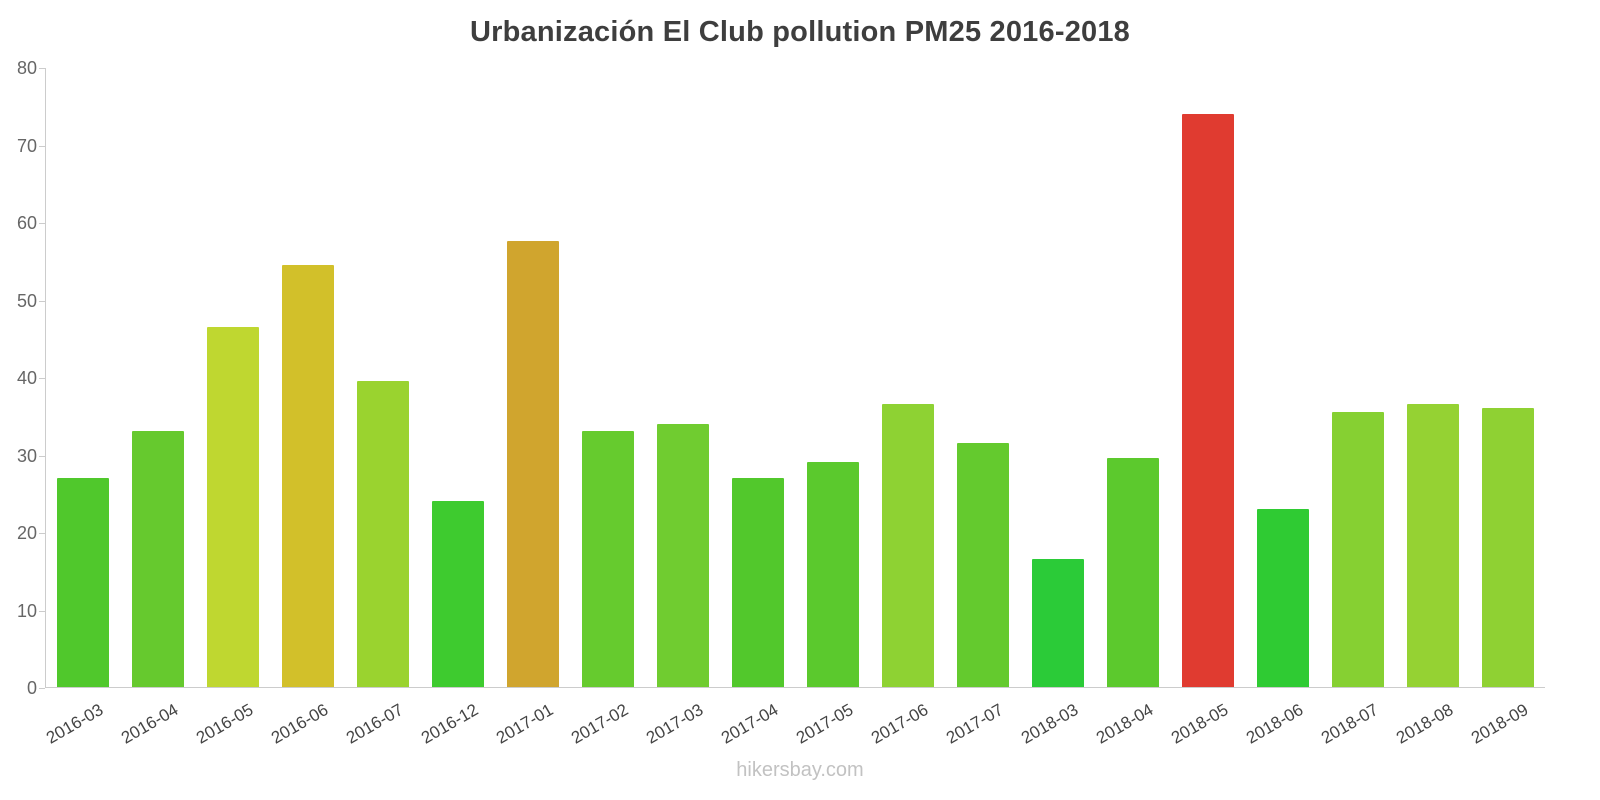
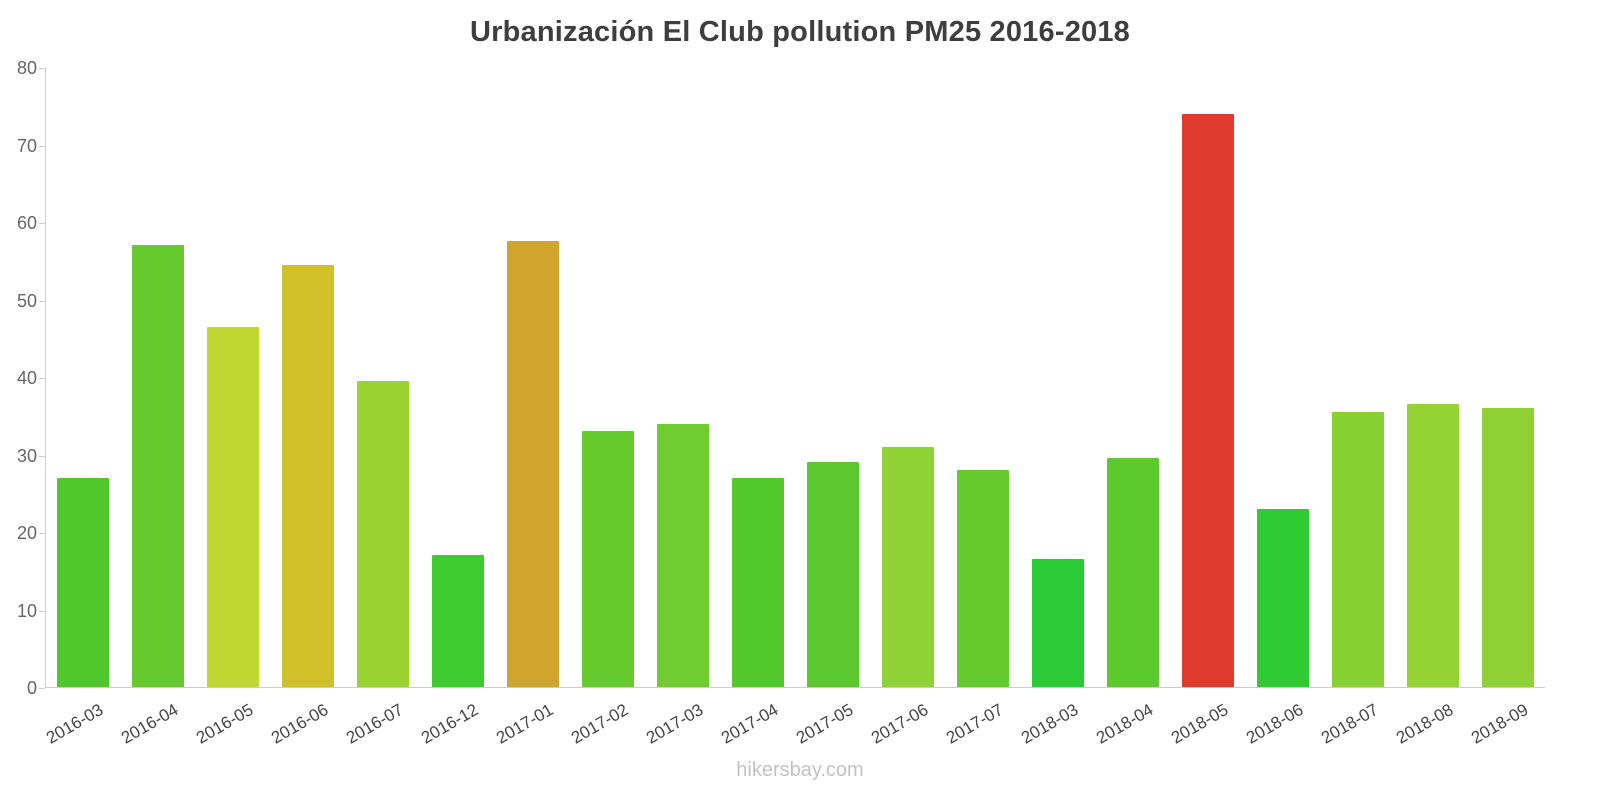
2016-04: 33 -> 57
2016-12: 24 -> 17
2017-06: 36 -> 31
2017-07: 32 -> 28
